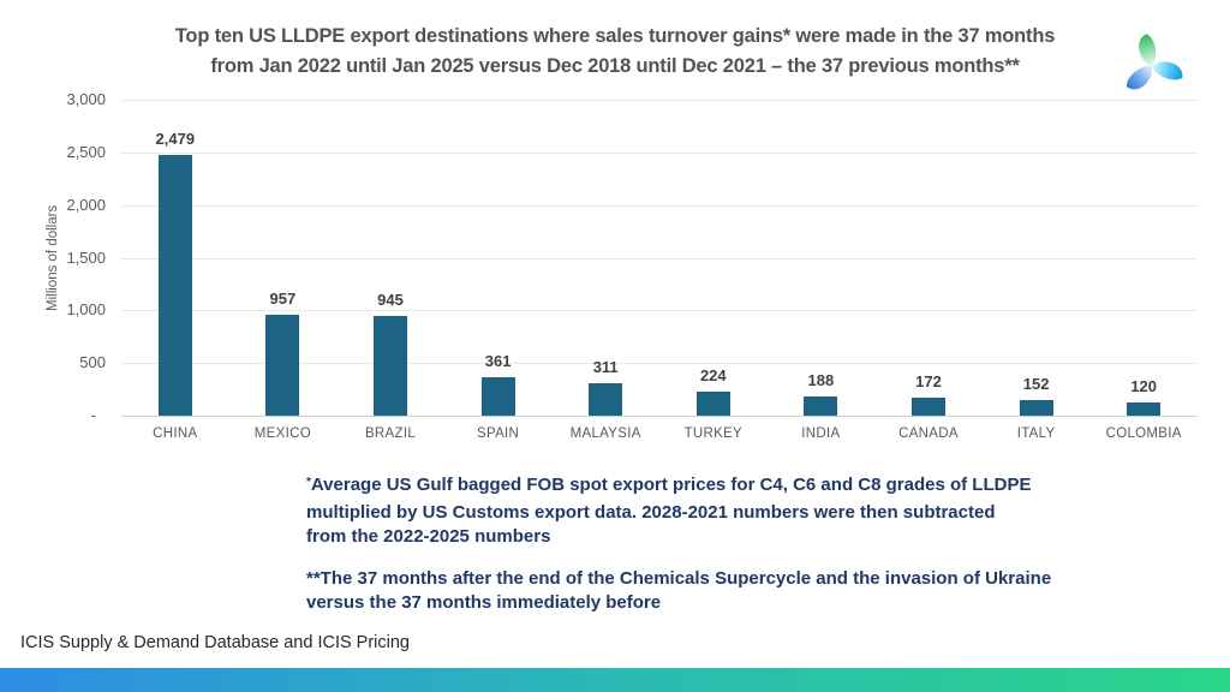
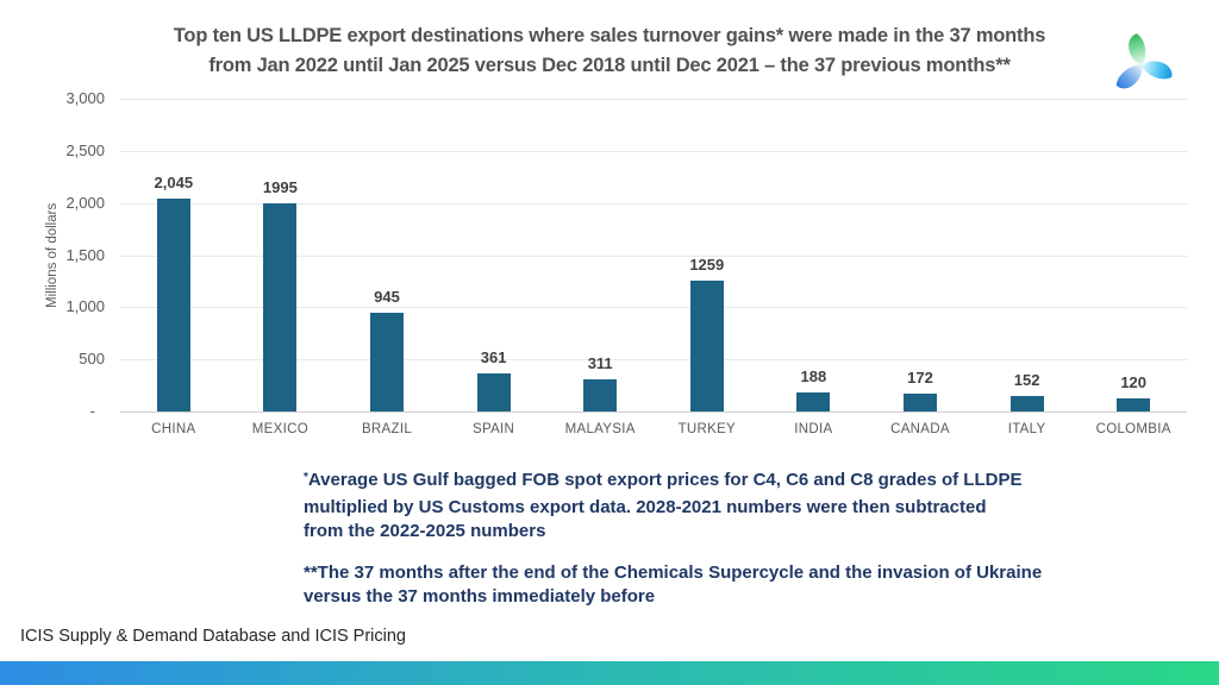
CHINA: 2,479 -> 2,045
MEXICO: 957 -> 1995
TURKEY: 224 -> 1259
